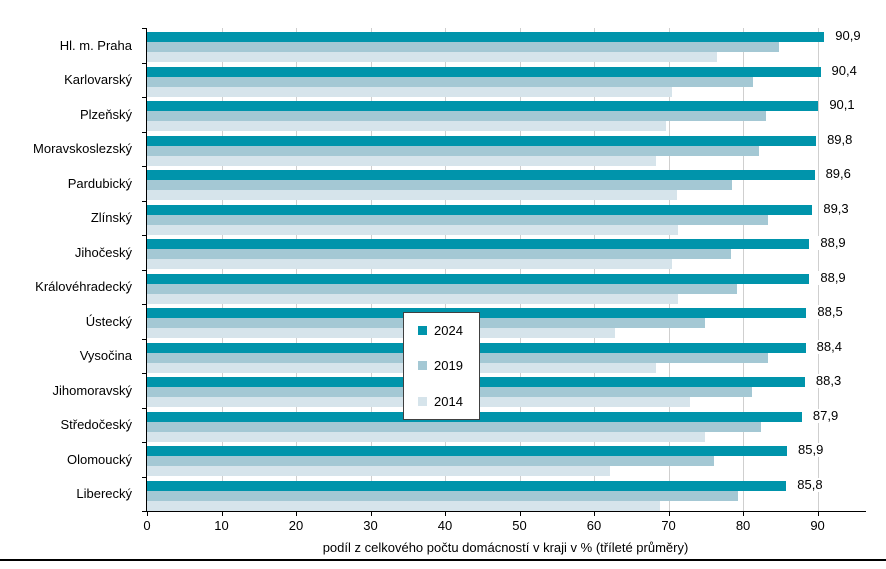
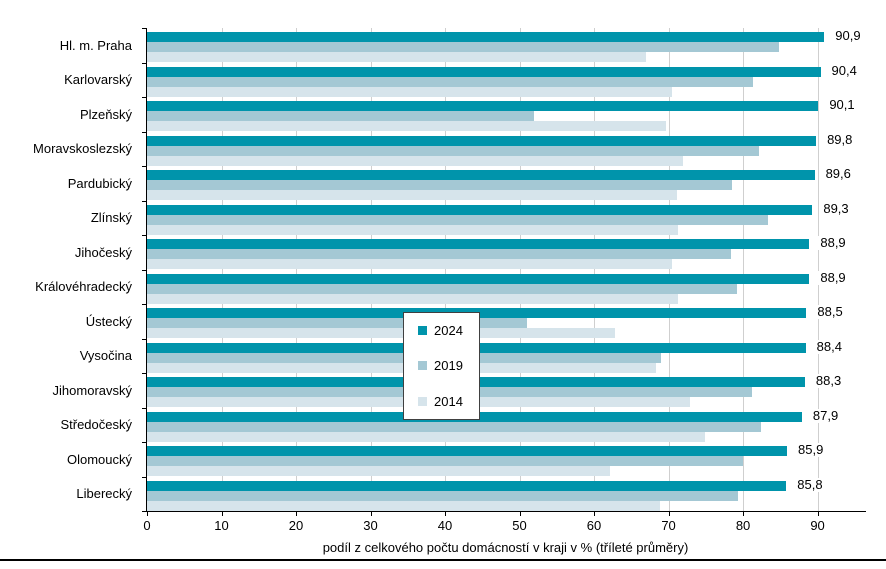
2014/Hl. m. Praha: 76 -> 67
2019/Plzeňský: 83 -> 52
2014/Moravskoslezský: 68 -> 72
2019/Ústecký: 75 -> 51
2019/Vysočina: 83 -> 69
2019/Olomoucký: 76 -> 80
